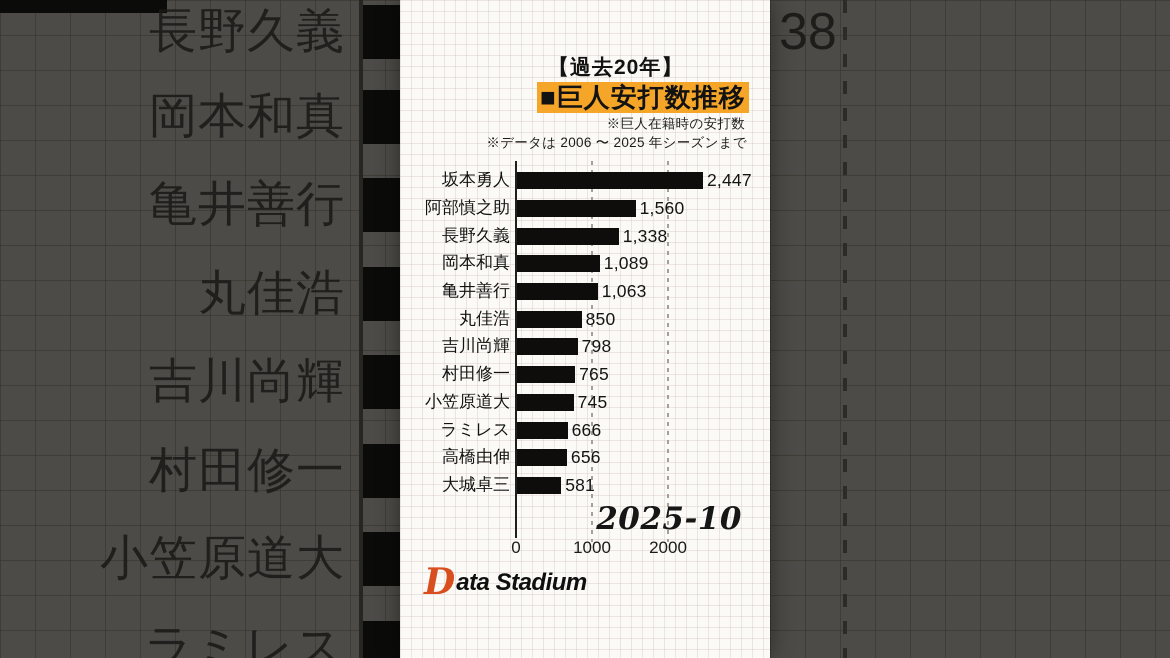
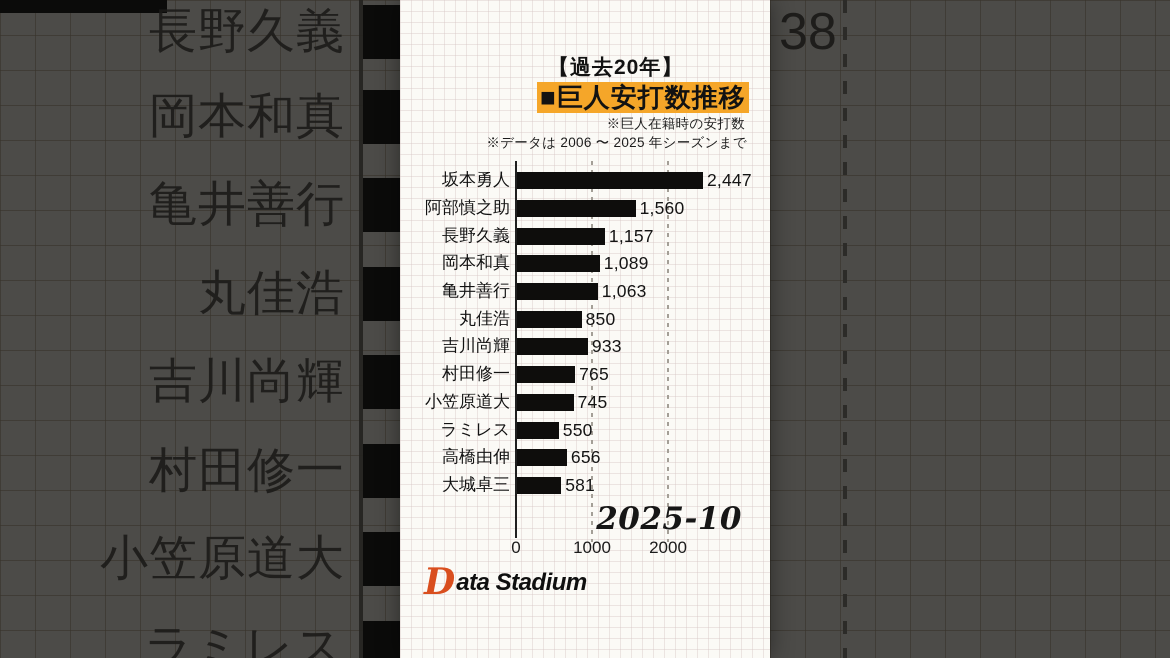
長野久義: 1,338 -> 1,157
吉川尚輝: 798 -> 933
ラミレス: 666 -> 550
